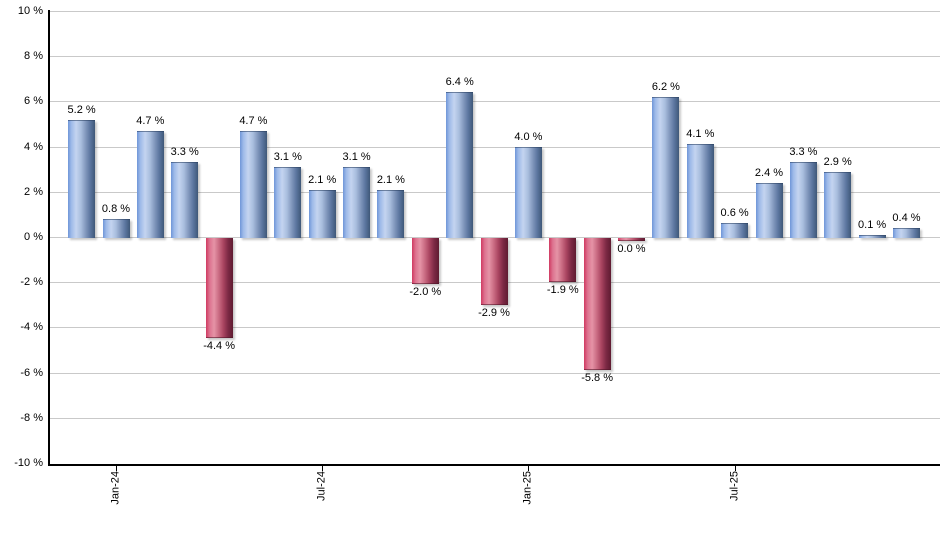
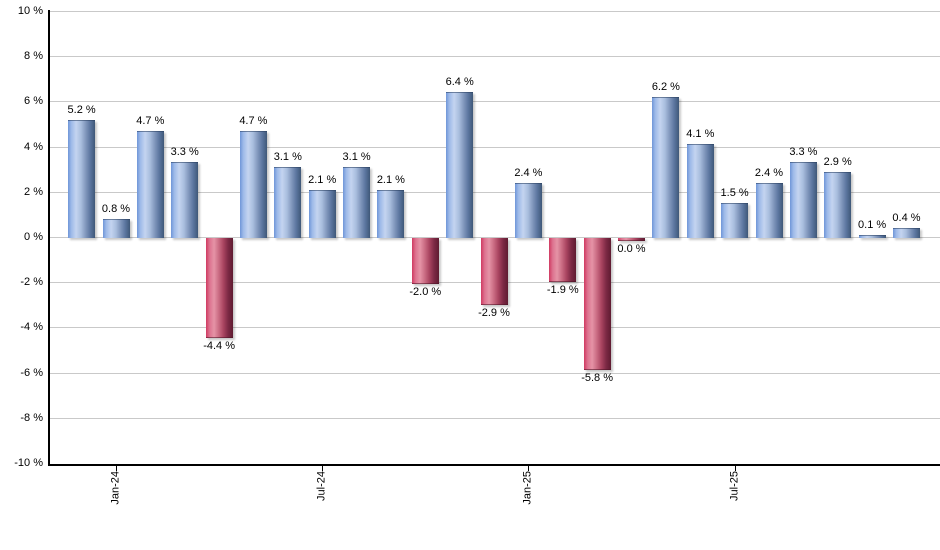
Jan-25: 4.0 -> 2.4
Jul-25: 0.6 -> 1.5
